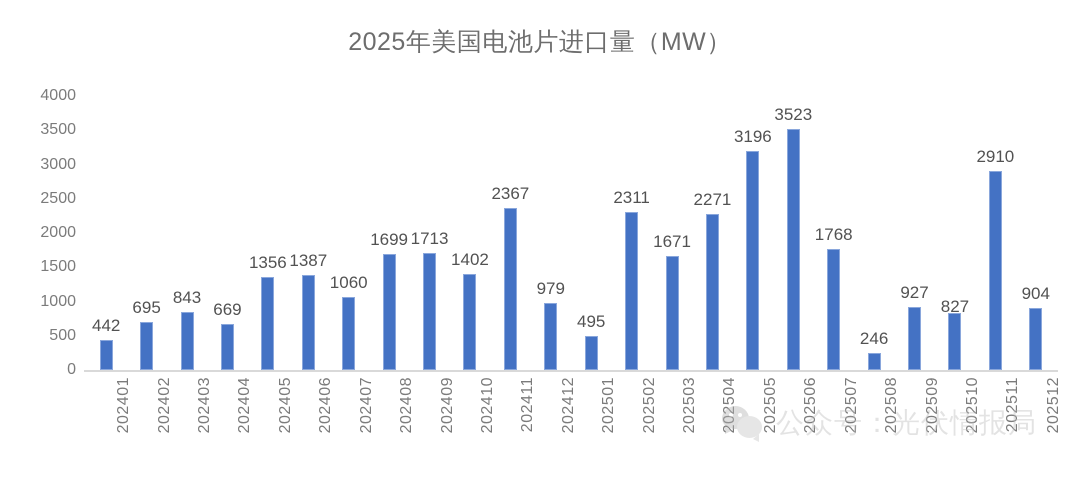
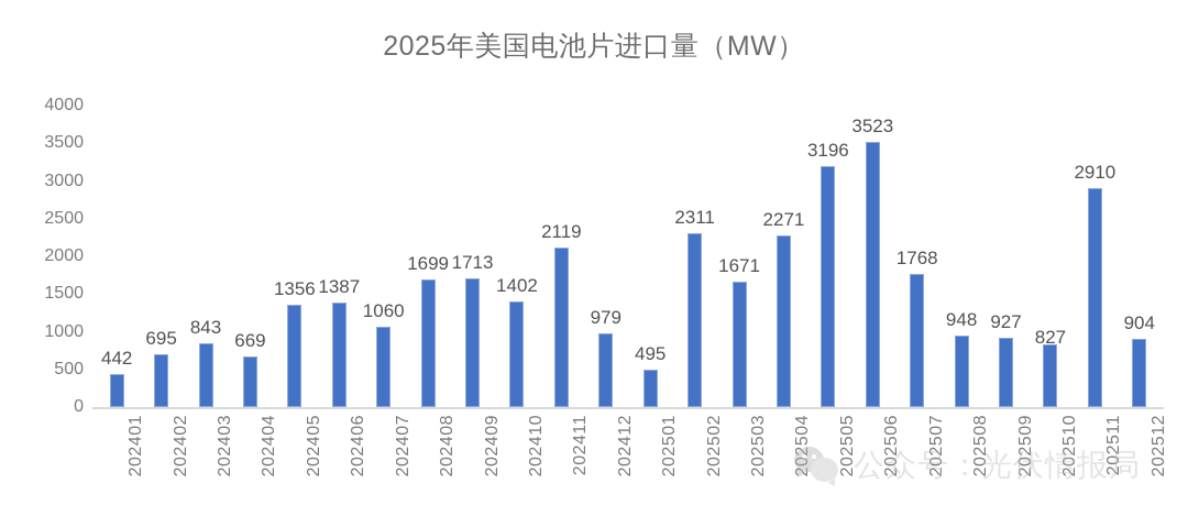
202411: 2367 -> 2119
202508: 246 -> 948
